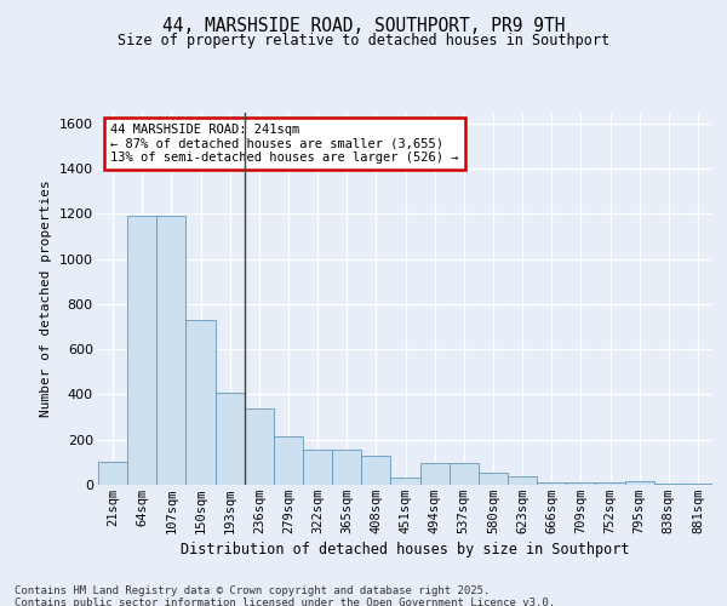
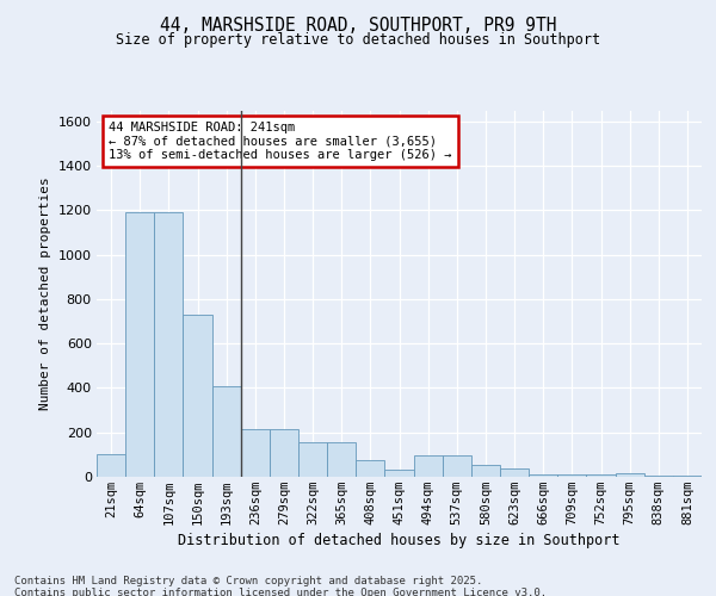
236sqm: 340 -> 220
408sqm: 130 -> 80
